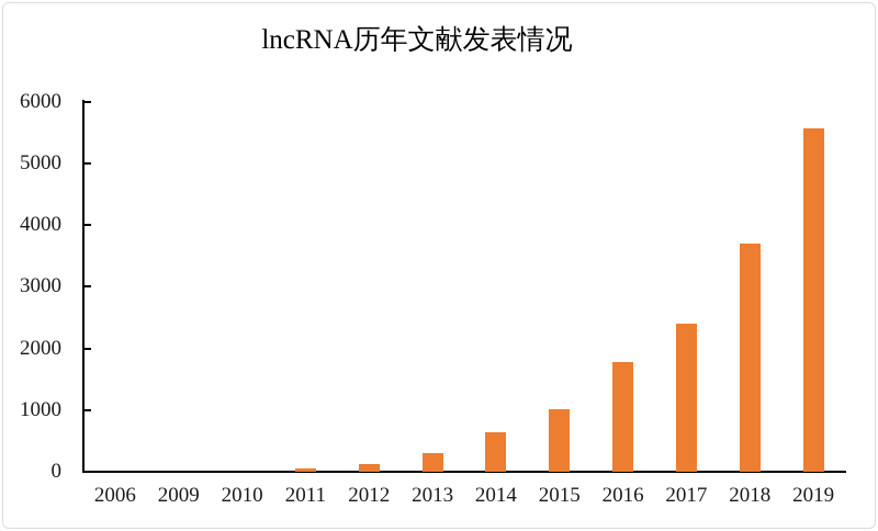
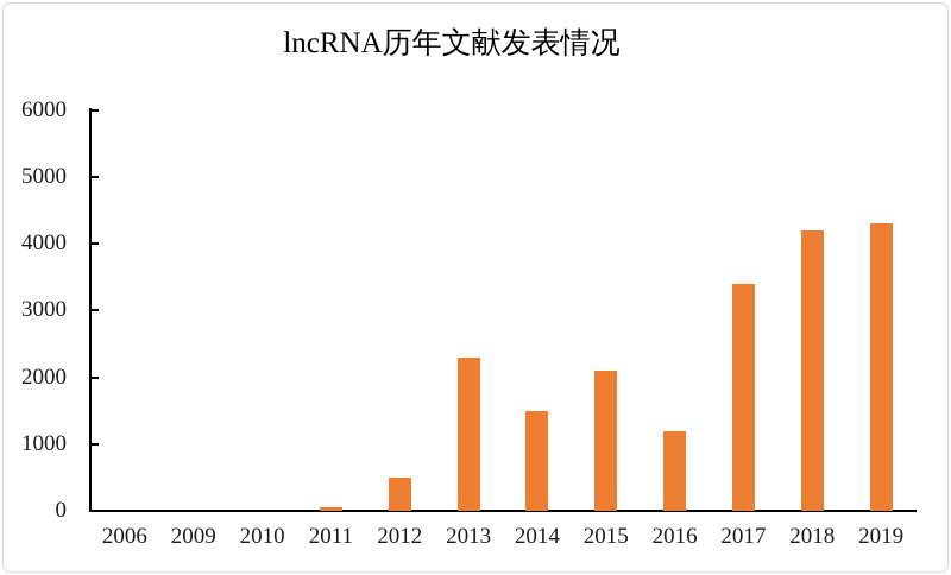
2012: 100 -> 500
2013: 300 -> 2300
2014: 600 -> 1500
2015: 1000 -> 2100
2016: 1800 -> 1200
2017: 2400 -> 3400
2018: 3700 -> 4200
2019: 5600 -> 4300
